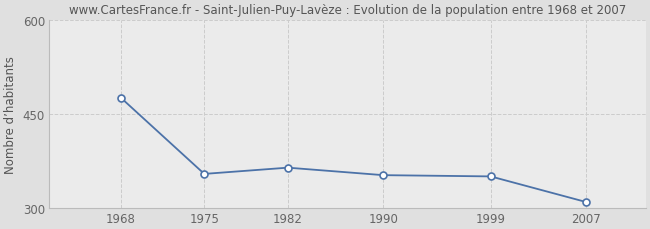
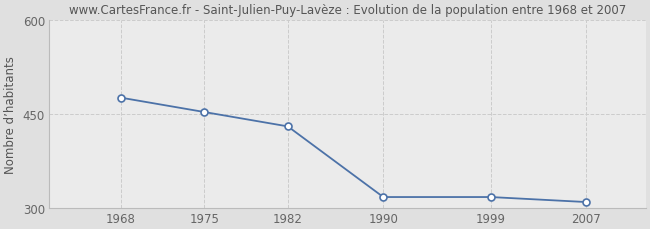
1975: 354 -> 453
1982: 364 -> 430
1990: 352 -> 317
1999: 350 -> 317
